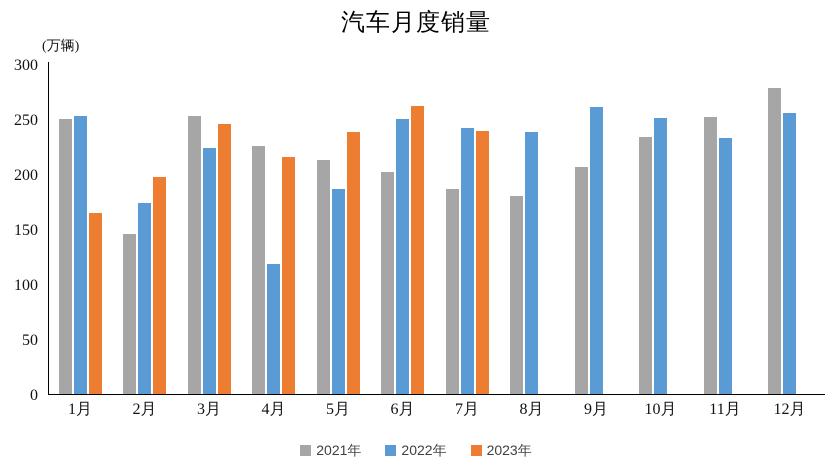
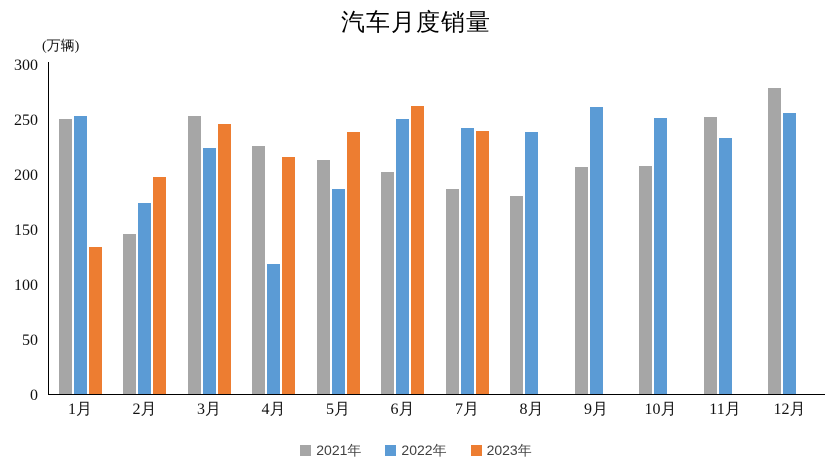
2023年/1月: 165 -> 134
2021年/10月: 233 -> 207
